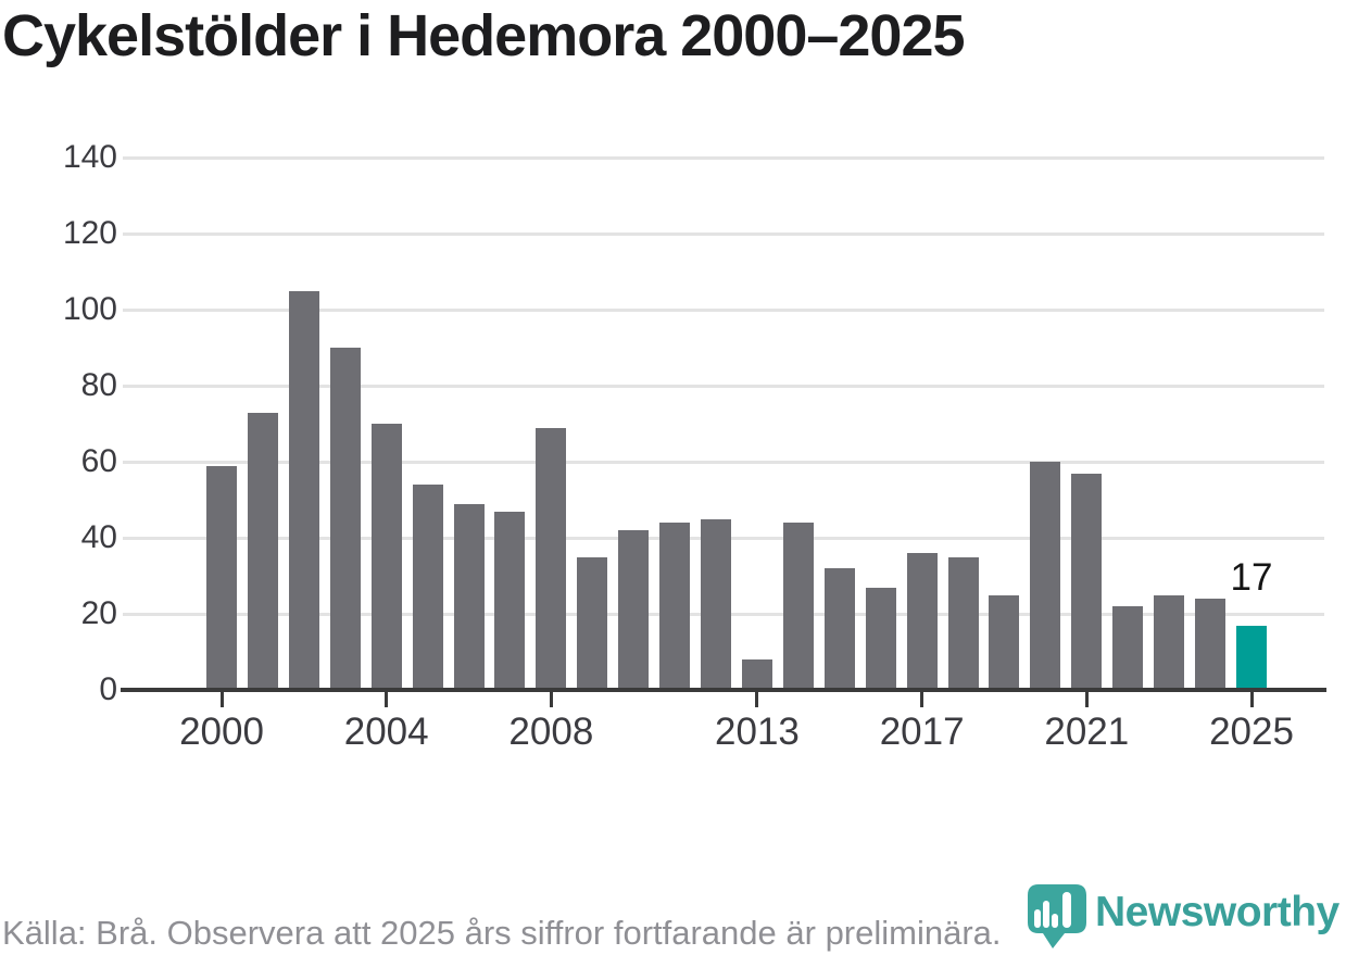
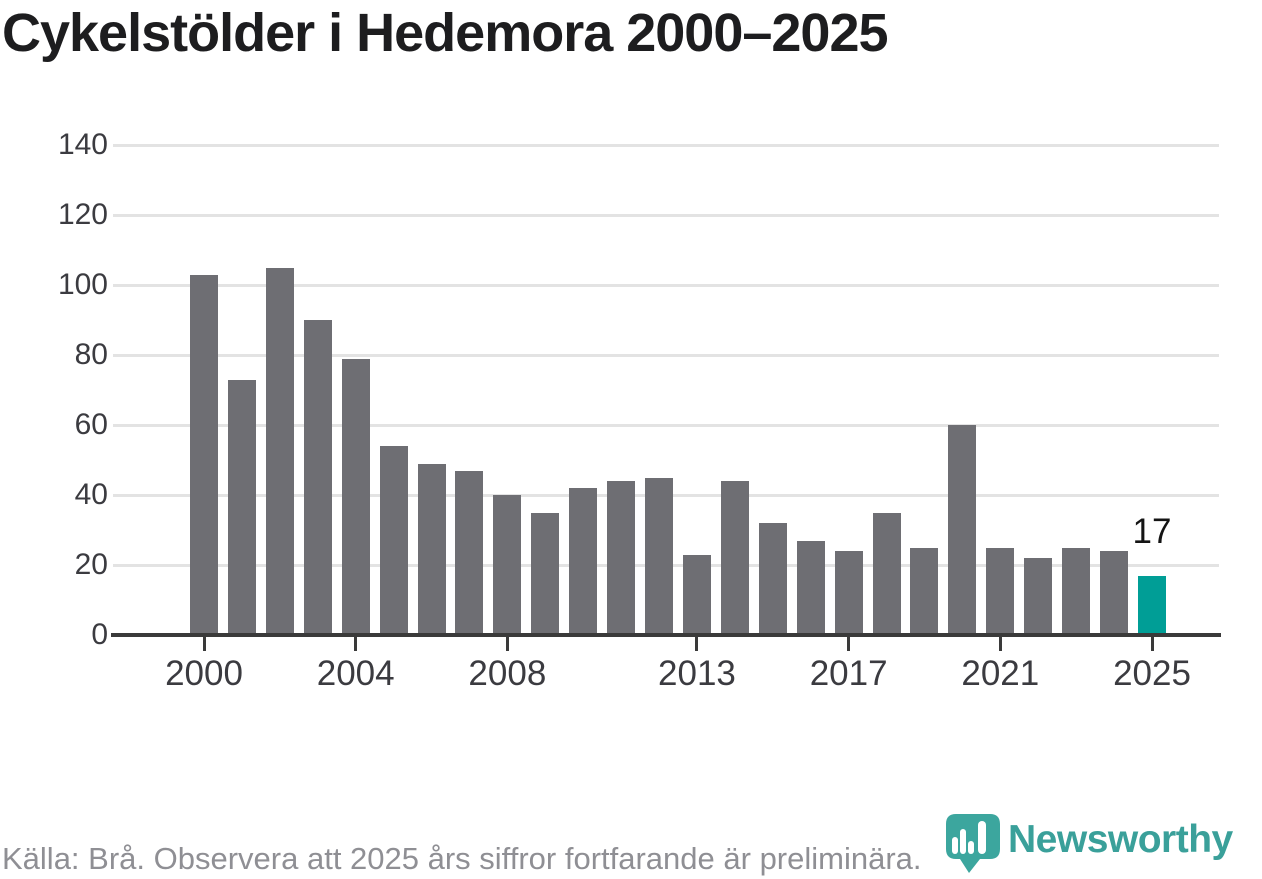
2000: 59 -> 103
2004: 70 -> 79
2008: 69 -> 40
2013: 8 -> 23
2017: 36 -> 24
2021: 57 -> 25
